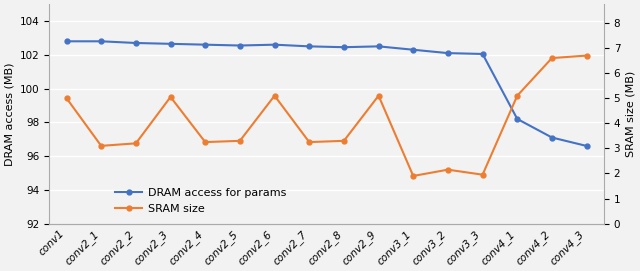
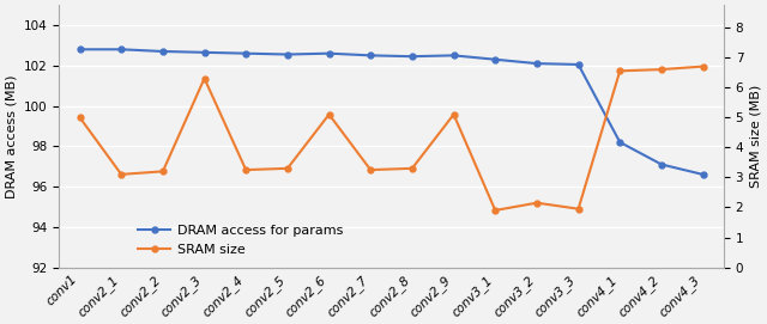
SRAM size/conv2_3: 5.05 -> 6.30
SRAM size/conv4_1: 5.10 -> 6.55
